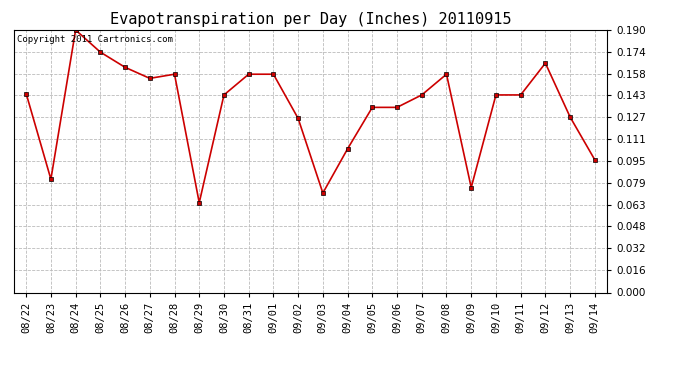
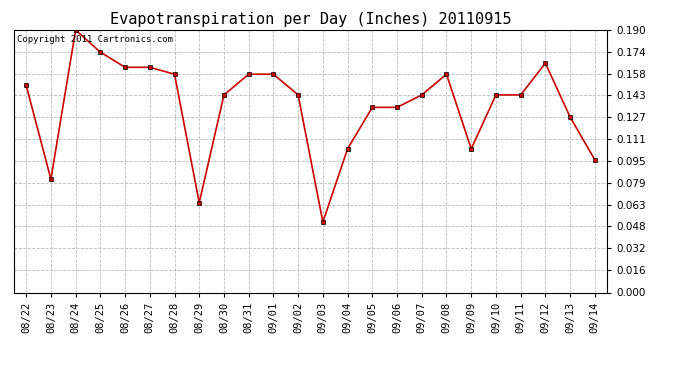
08/22: 0.144 -> 0.150
08/27: 0.155 -> 0.163
09/02: 0.126 -> 0.143
09/03: 0.072 -> 0.051
09/09: 0.076 -> 0.104
